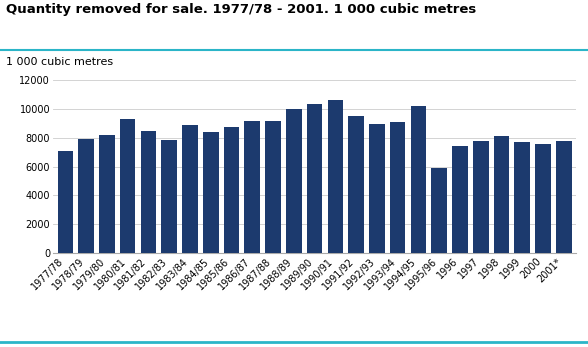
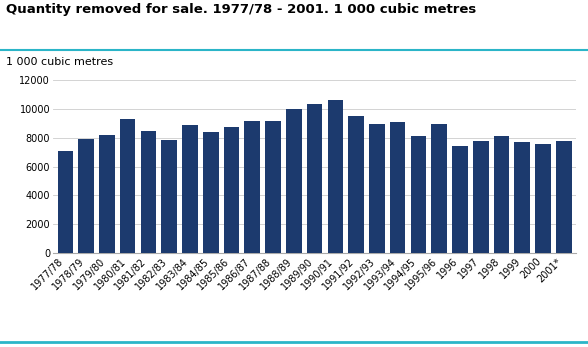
1994/95: 10200 -> 8100
1995/96: 5900 -> 9000
